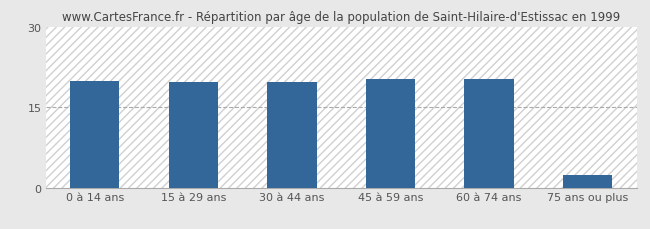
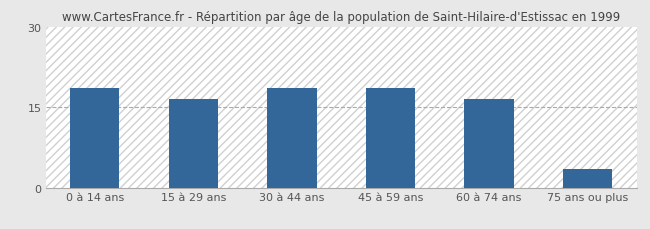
0 à 14 ans: 19.8 -> 18.5
15 à 29 ans: 19.6 -> 16.5
30 à 44 ans: 19.6 -> 18.5
45 à 59 ans: 20.2 -> 18.5
60 à 74 ans: 20.2 -> 16.5
75 ans ou plus: 2.4 -> 3.5
